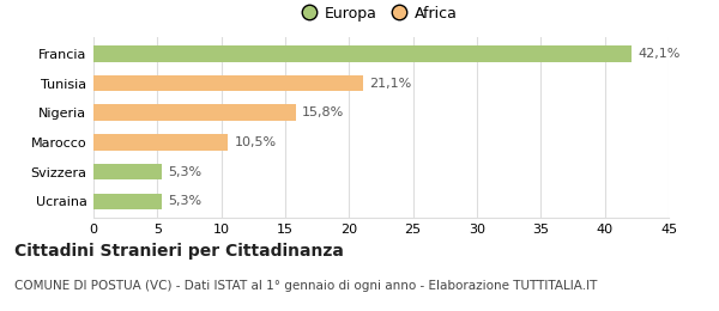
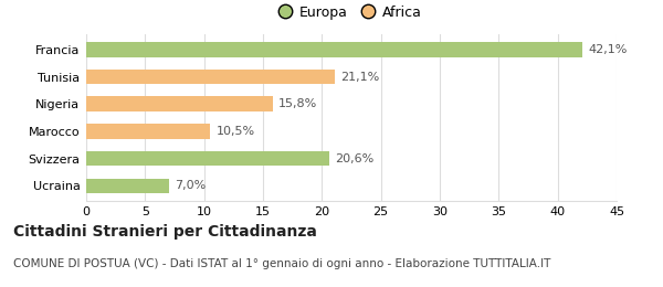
Svizzera: 5,3% -> 20,6%
Ucraina: 5,3% -> 7,0%
